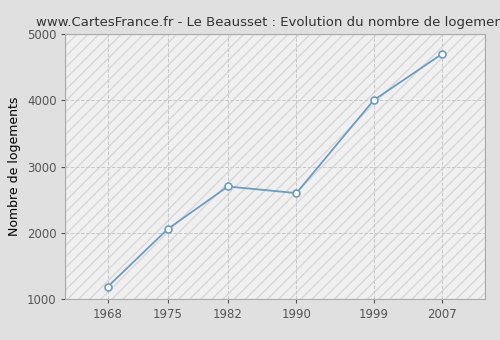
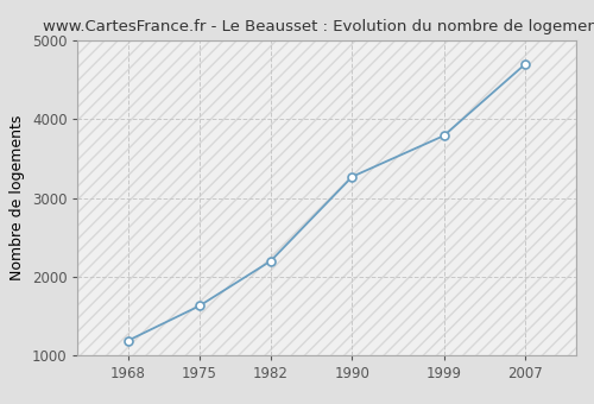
1975: 2060 -> 1630
1982: 2700 -> 2200
1990: 2600 -> 3270
1999: 4000 -> 3790
